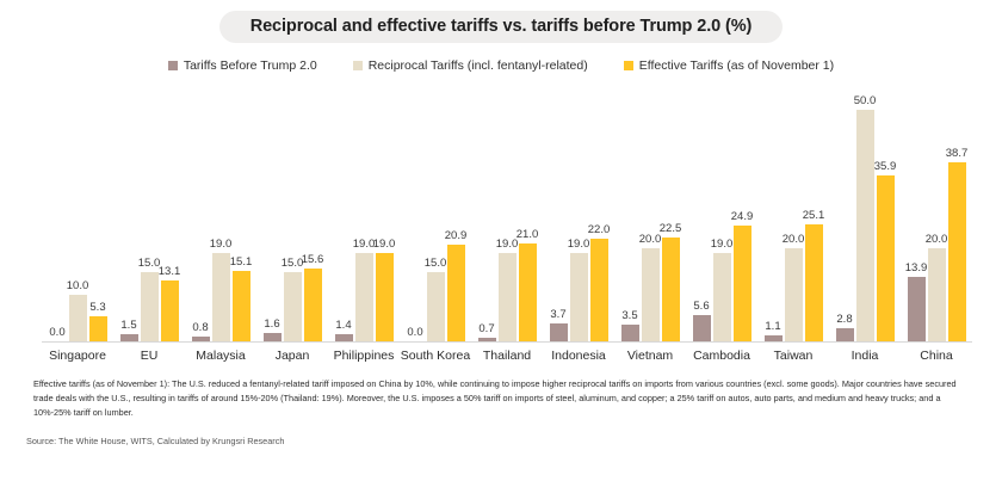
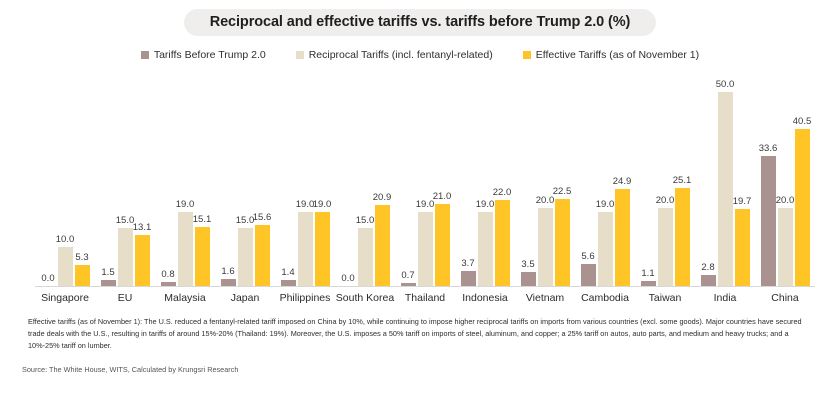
Effective Tariffs (as of November 1)/India: 35.9 -> 19.7
Tariffs Before Trump 2.0/China: 13.9 -> 33.6
Effective Tariffs (as of November 1)/China: 38.7 -> 40.5
